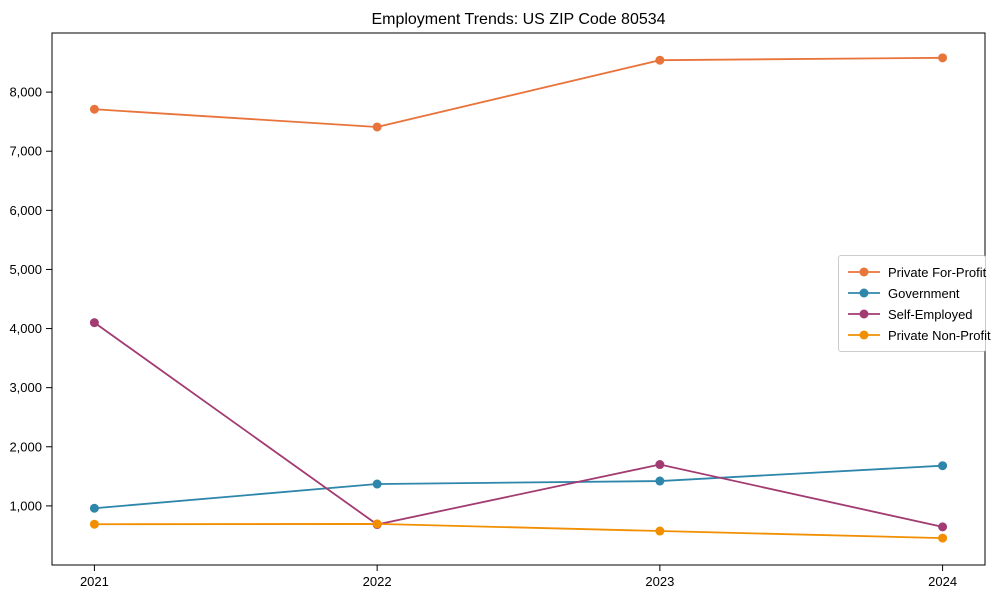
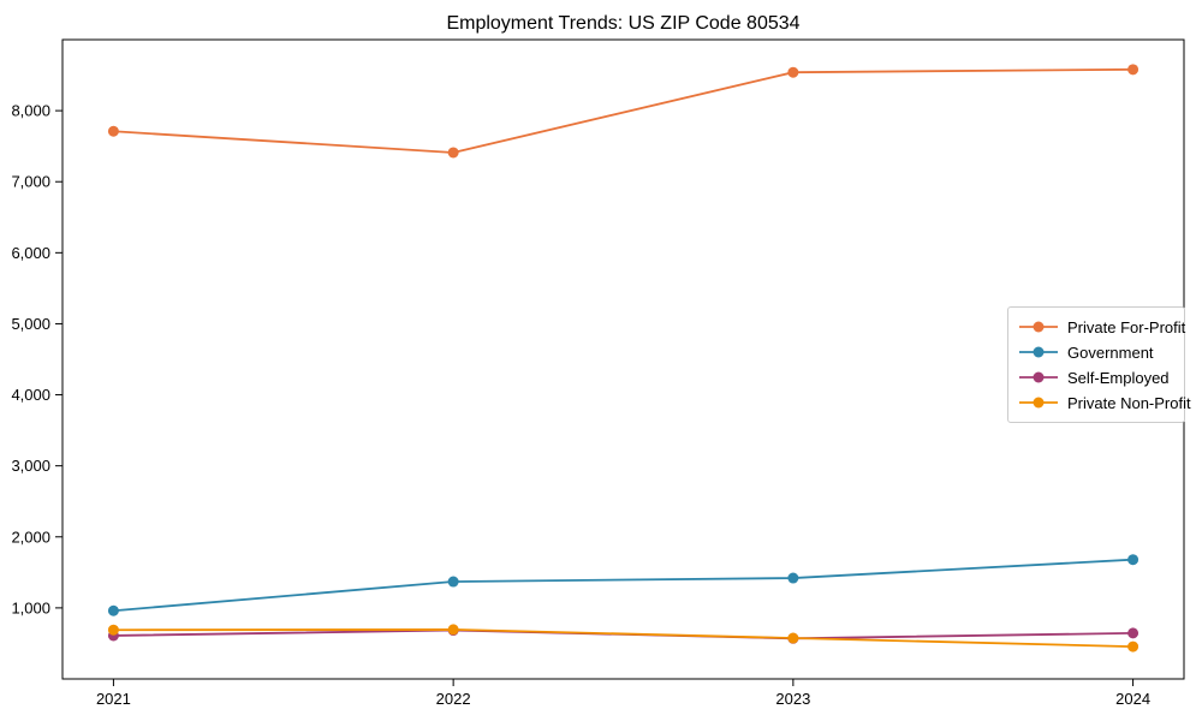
Self-Employed/2021: 4100 -> 600
Self-Employed/2023: 1700 -> 600
